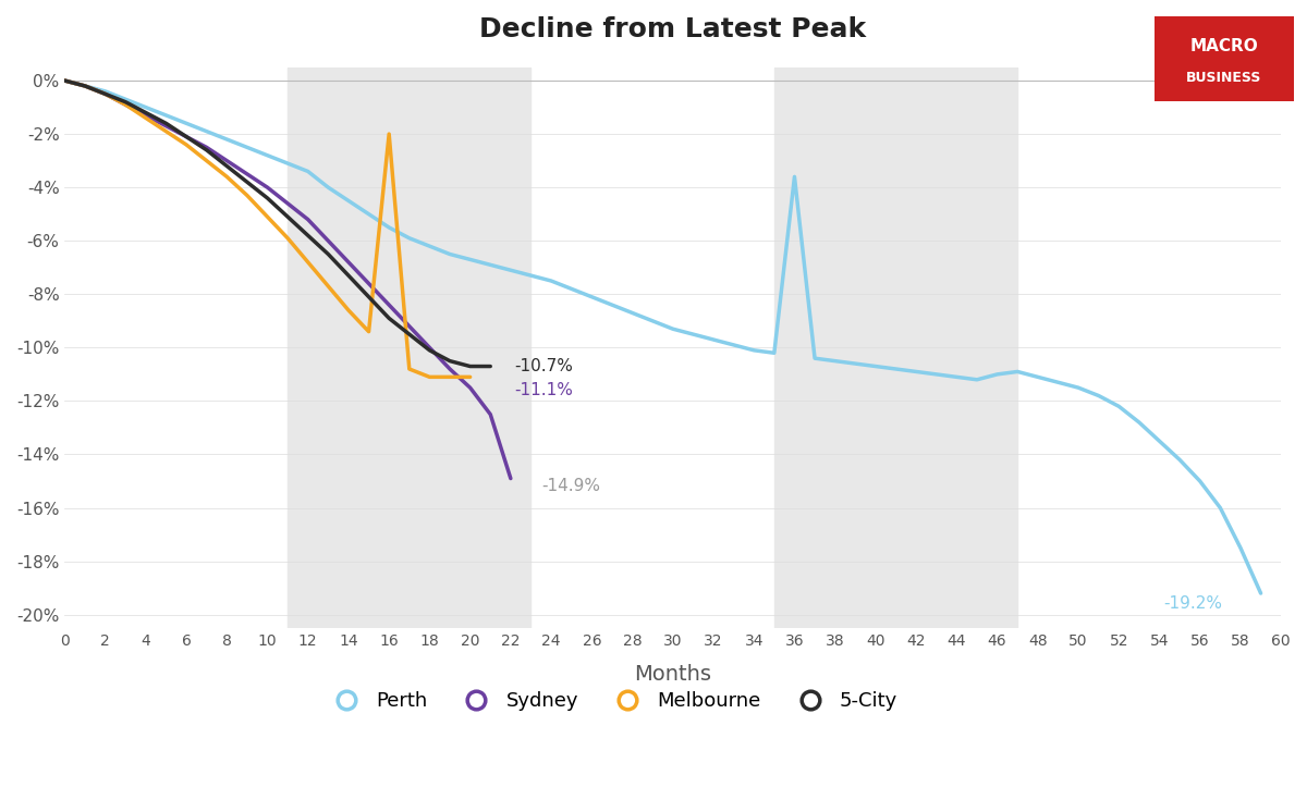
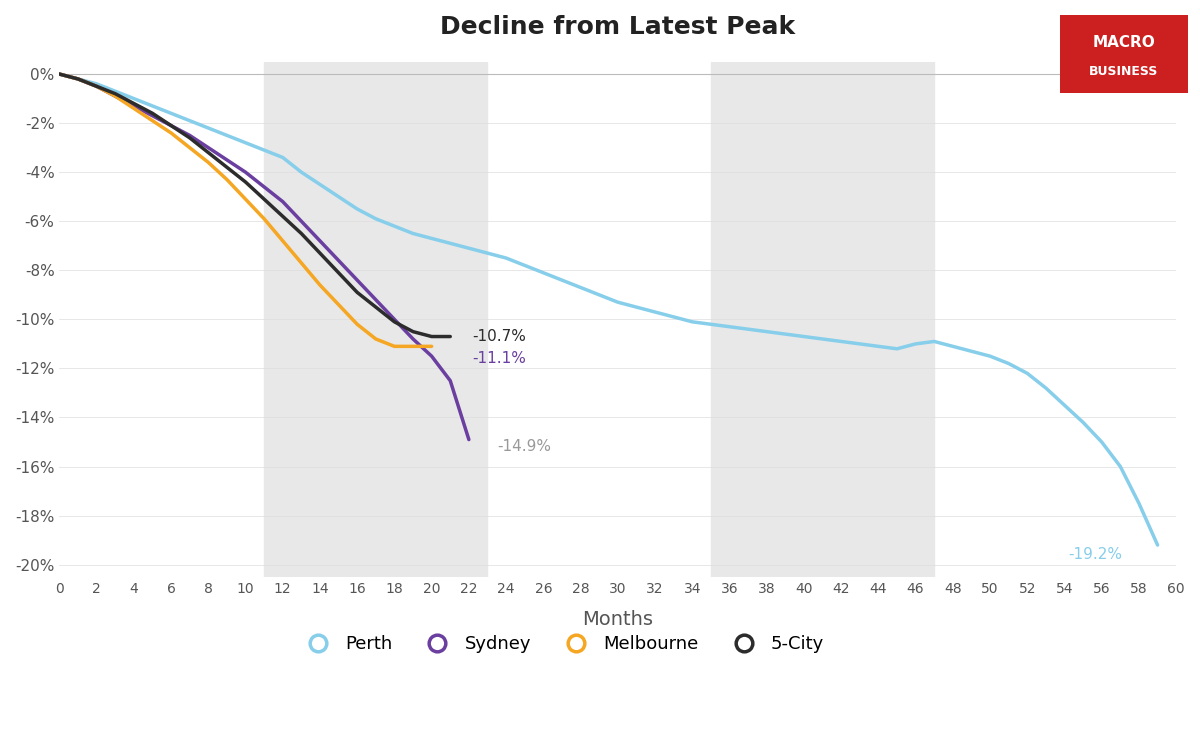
Melbourne/16: -2.0% -> -10.2%
Perth/36: -3.6% -> -10.3%
